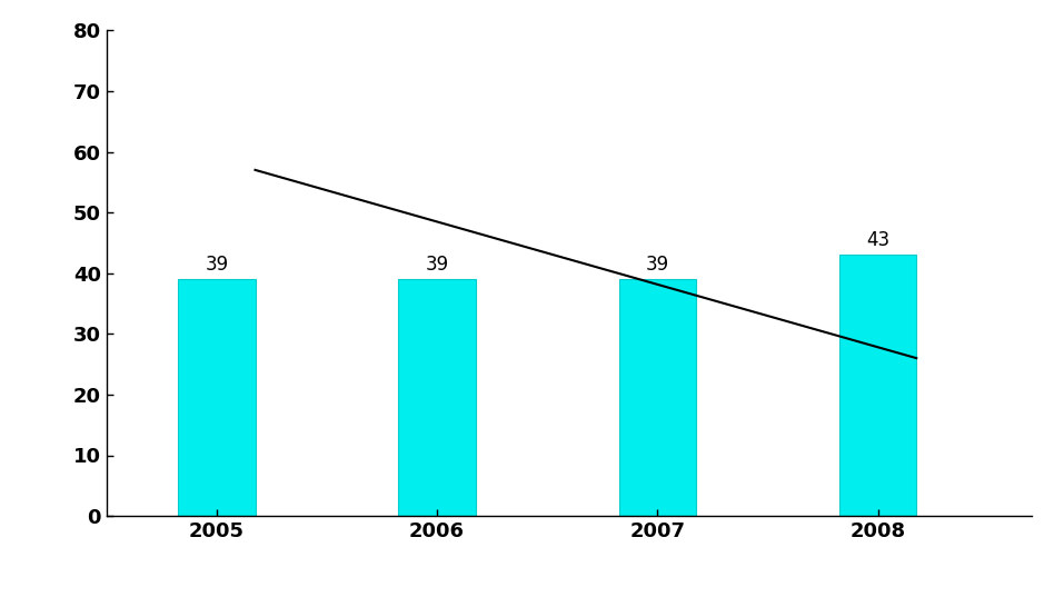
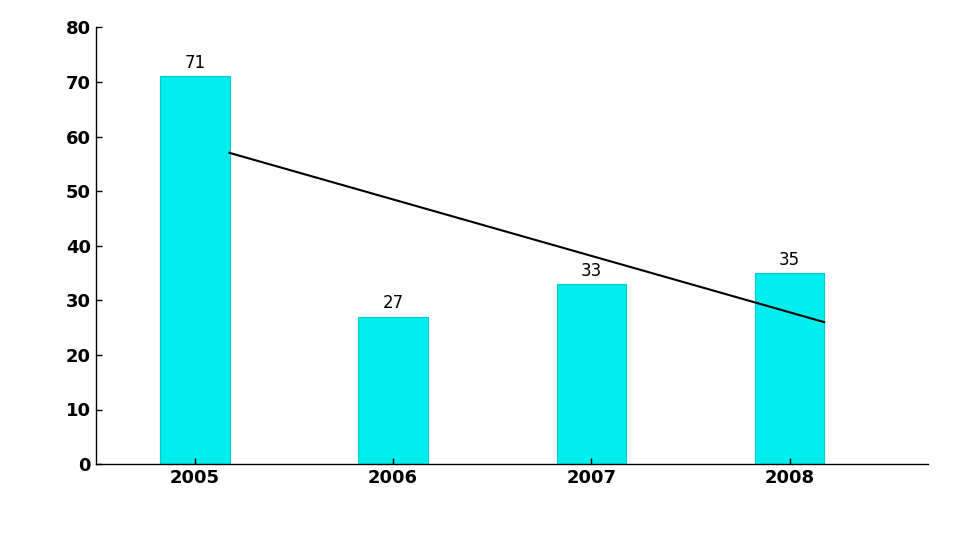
2005: 39 -> 71
2006: 39 -> 27
2007: 39 -> 33
2008: 43 -> 35
